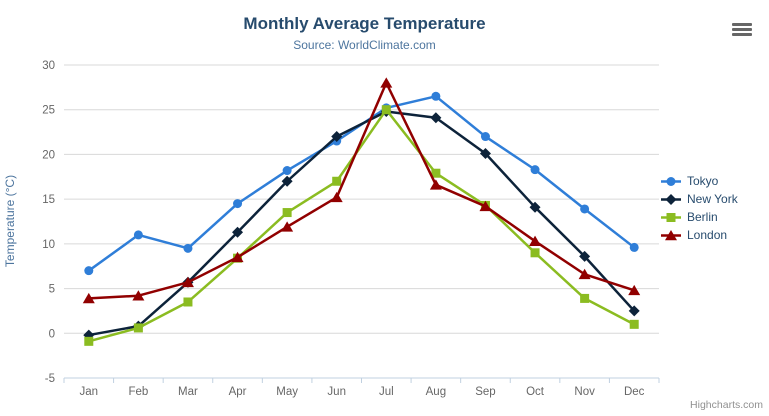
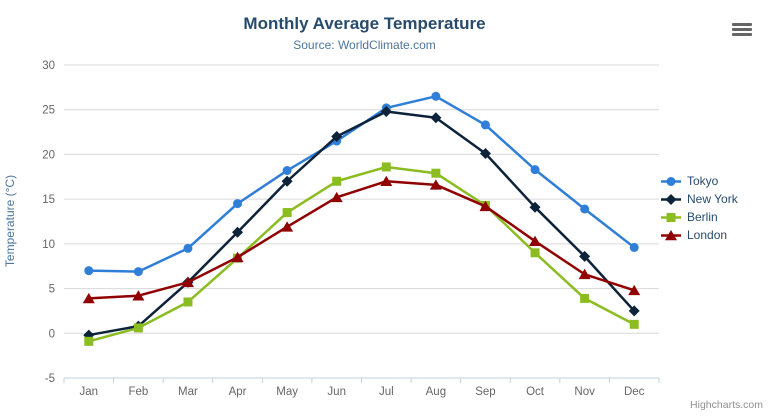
Tokyo/Feb: 11 -> 7
Berlin/Jul: 25 -> 19
London/Jul: 28 -> 17
Tokyo/Sep: 22 -> 23
